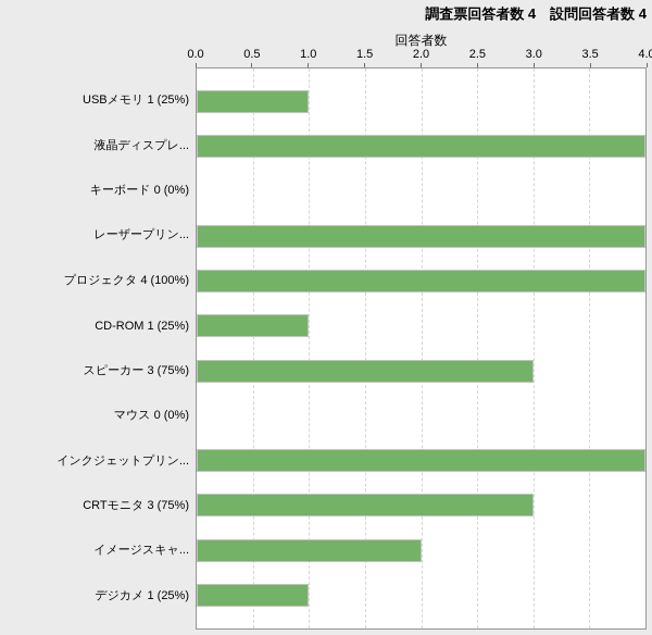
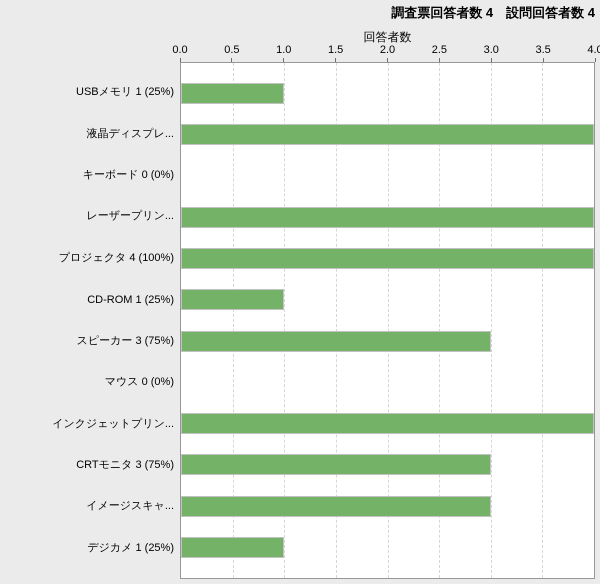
イメージスキャ...: 2 -> 3
